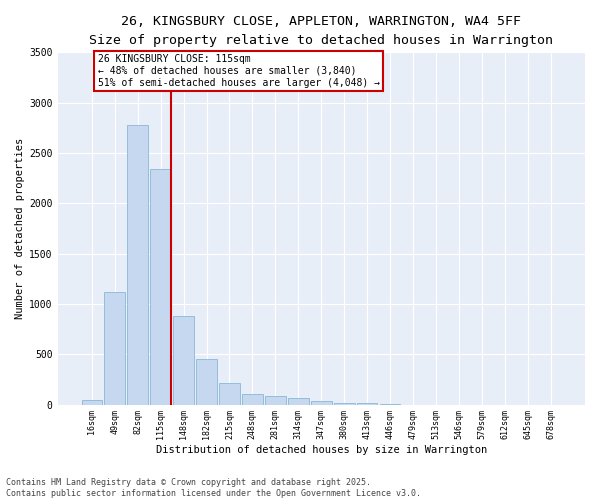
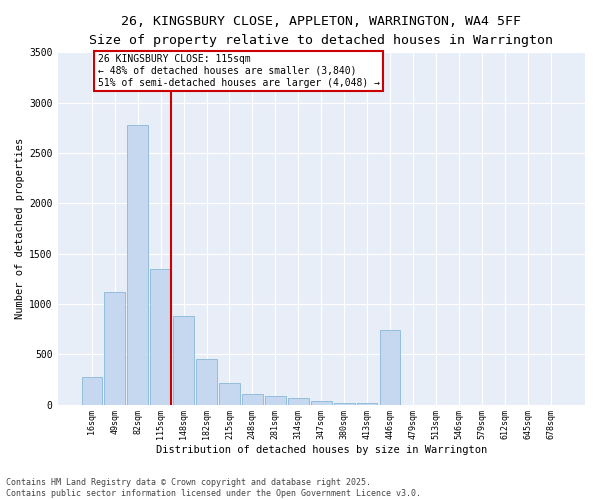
16sqm: 50 -> 270
115sqm: 2340 -> 1350
446sqm: 0 -> 740
